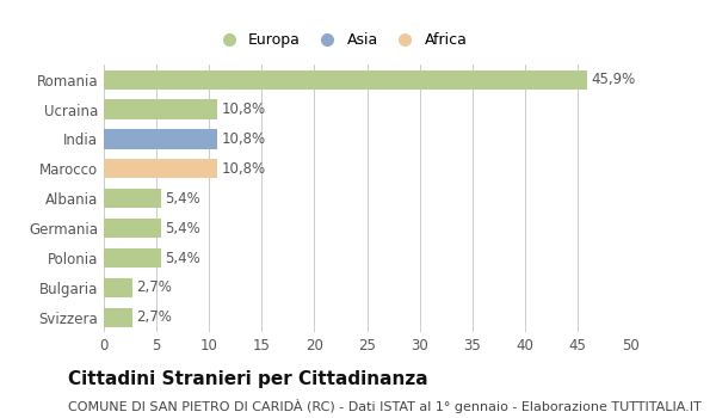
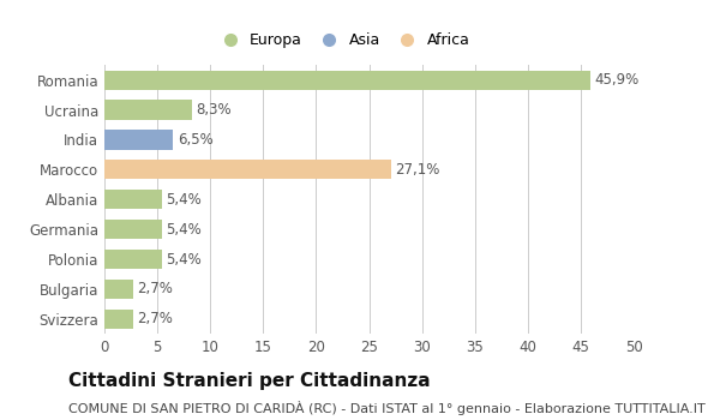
Ucraina: 10,8% -> 8,3%
India: 10,8% -> 6,5%
Marocco: 10,8% -> 27,1%
